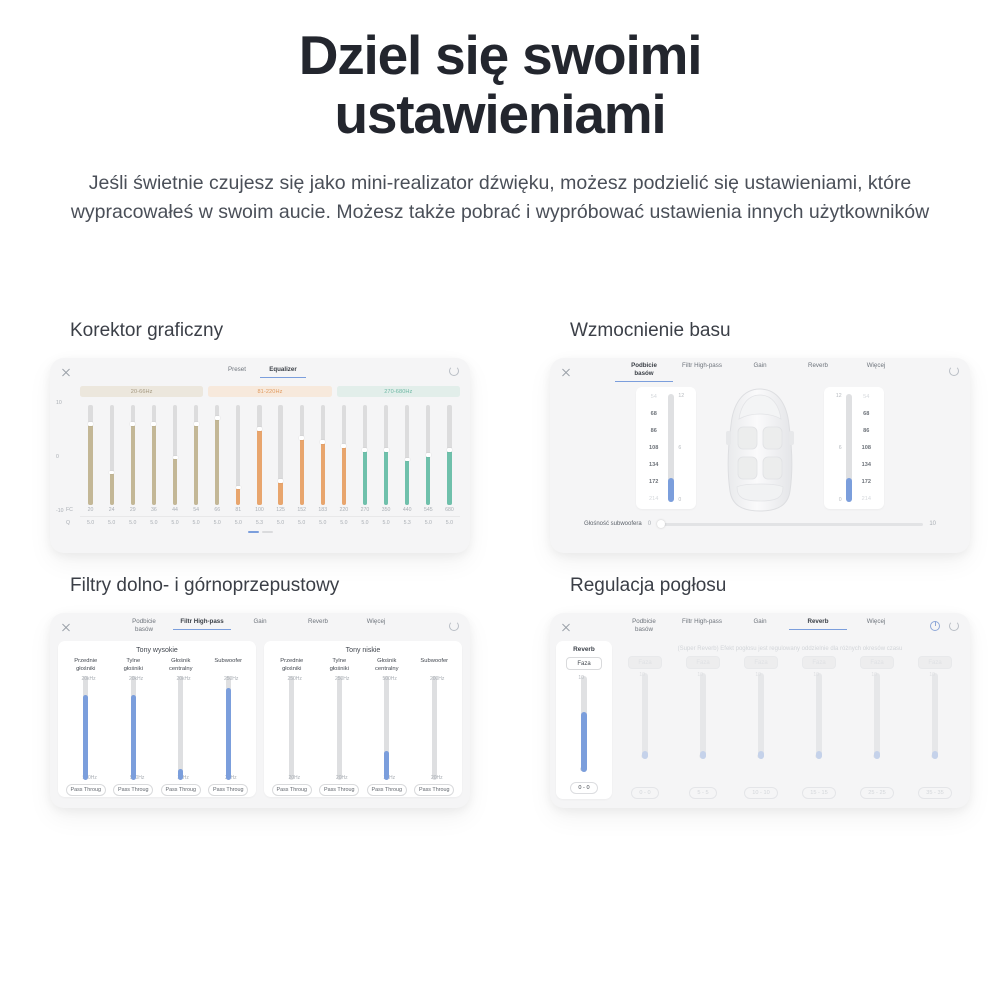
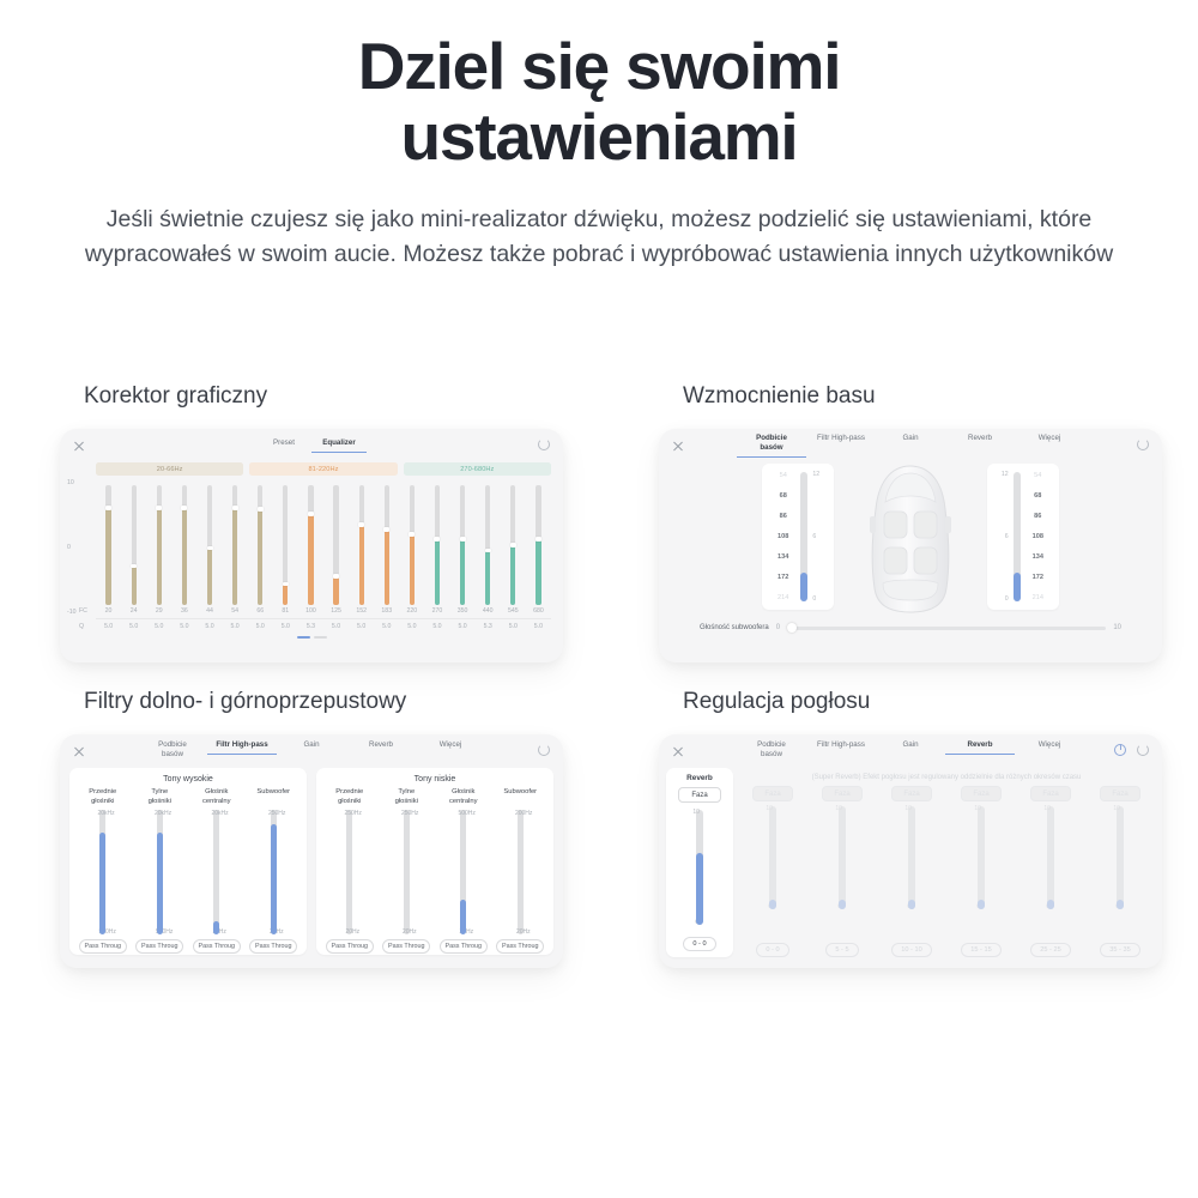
66: 7 -> 6
